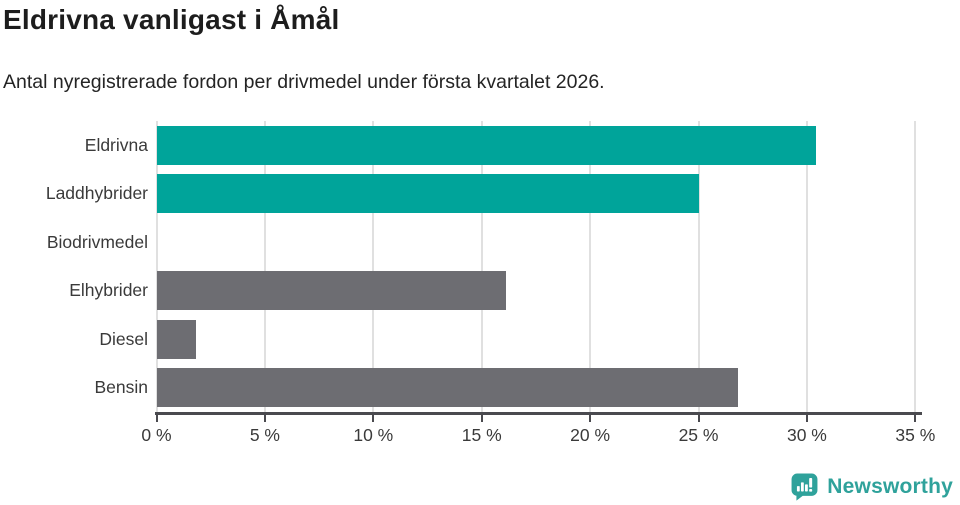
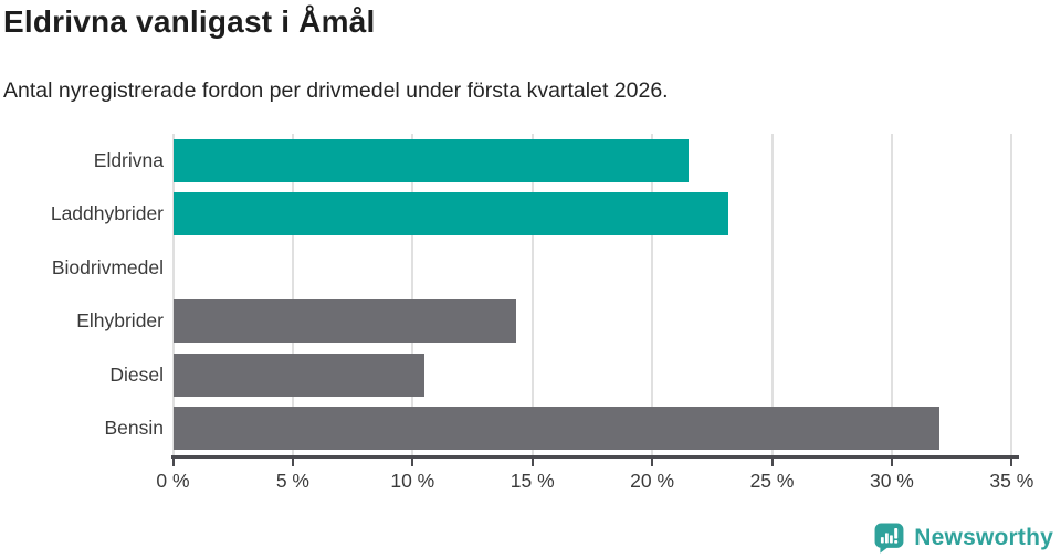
Eldrivna: 30.4% -> 21.5%
Laddhybrider: 25.0% -> 23.2%
Elhybrider: 16.1% -> 14.3%
Diesel: 1.8% -> 10.5%
Bensin: 26.8% -> 32.0%
